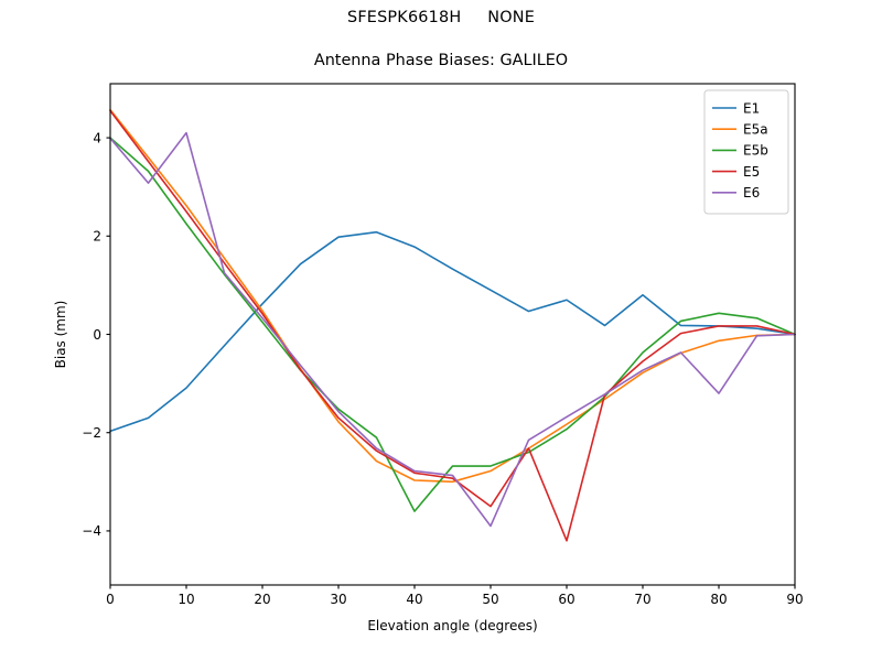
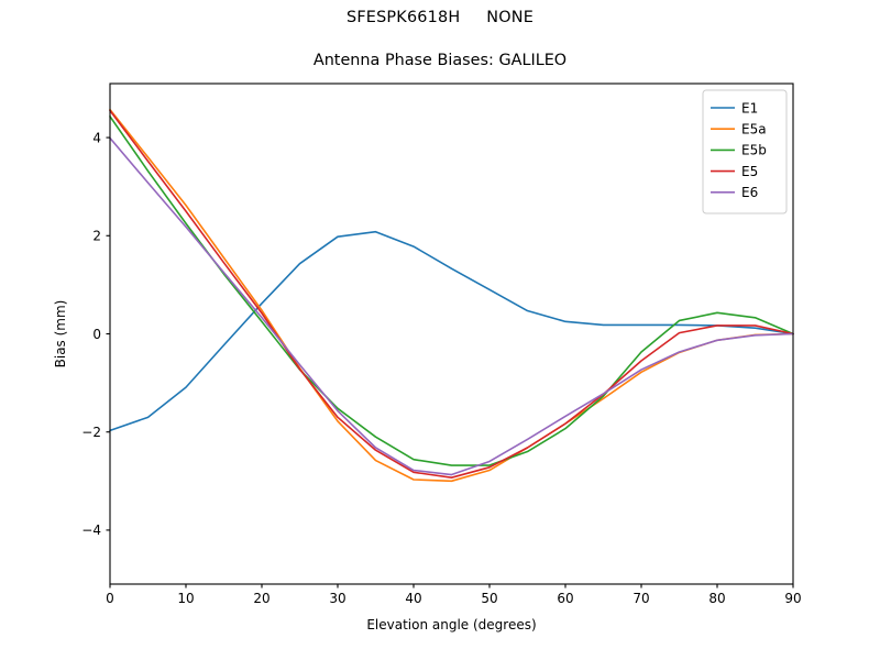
E5b/0: 4.0 -> 4.4
E6/10: 4.1 -> 2.2
E5b/40: -3.6 -> -2.6
E5/50: -3.5 -> -2.7
E6/50: -3.9 -> -2.6
E1/60: 0.7 -> 0.2
E5/60: -4.2 -> -1.8
E1/70: 0.8 -> 0.2
E6/80: -1.2 -> -0.1
